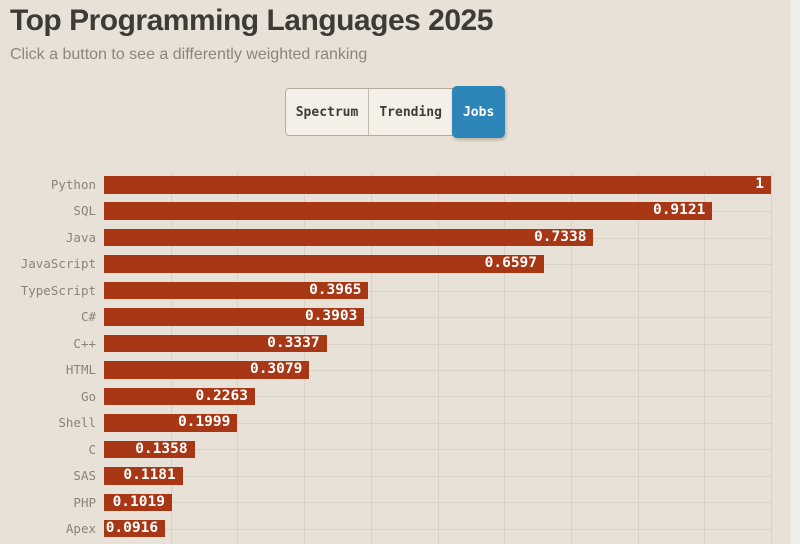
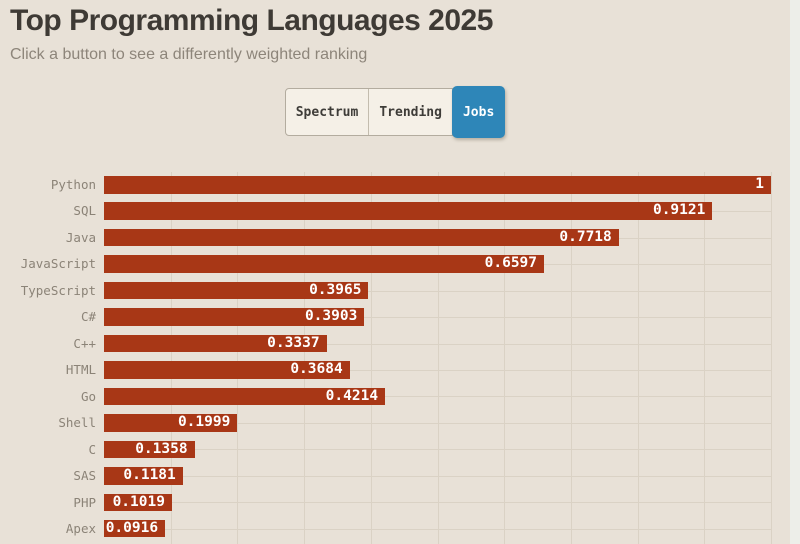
Java: 0.7338 -> 0.7718
HTML: 0.3079 -> 0.3684
Go: 0.2263 -> 0.4214
